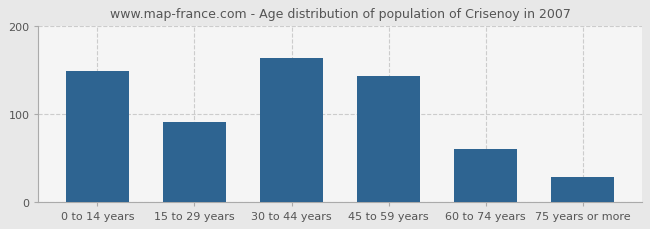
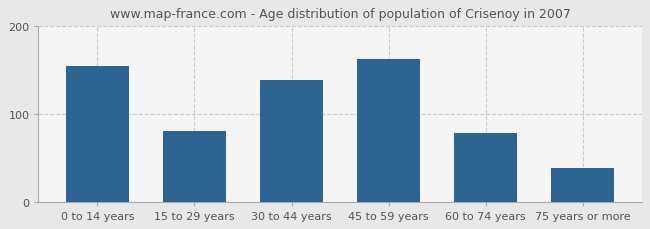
0 to 14 years: 148 -> 154
15 to 29 years: 91 -> 80
30 to 44 years: 163 -> 138
45 to 59 years: 143 -> 162
60 to 74 years: 60 -> 78
75 years or more: 28 -> 38
